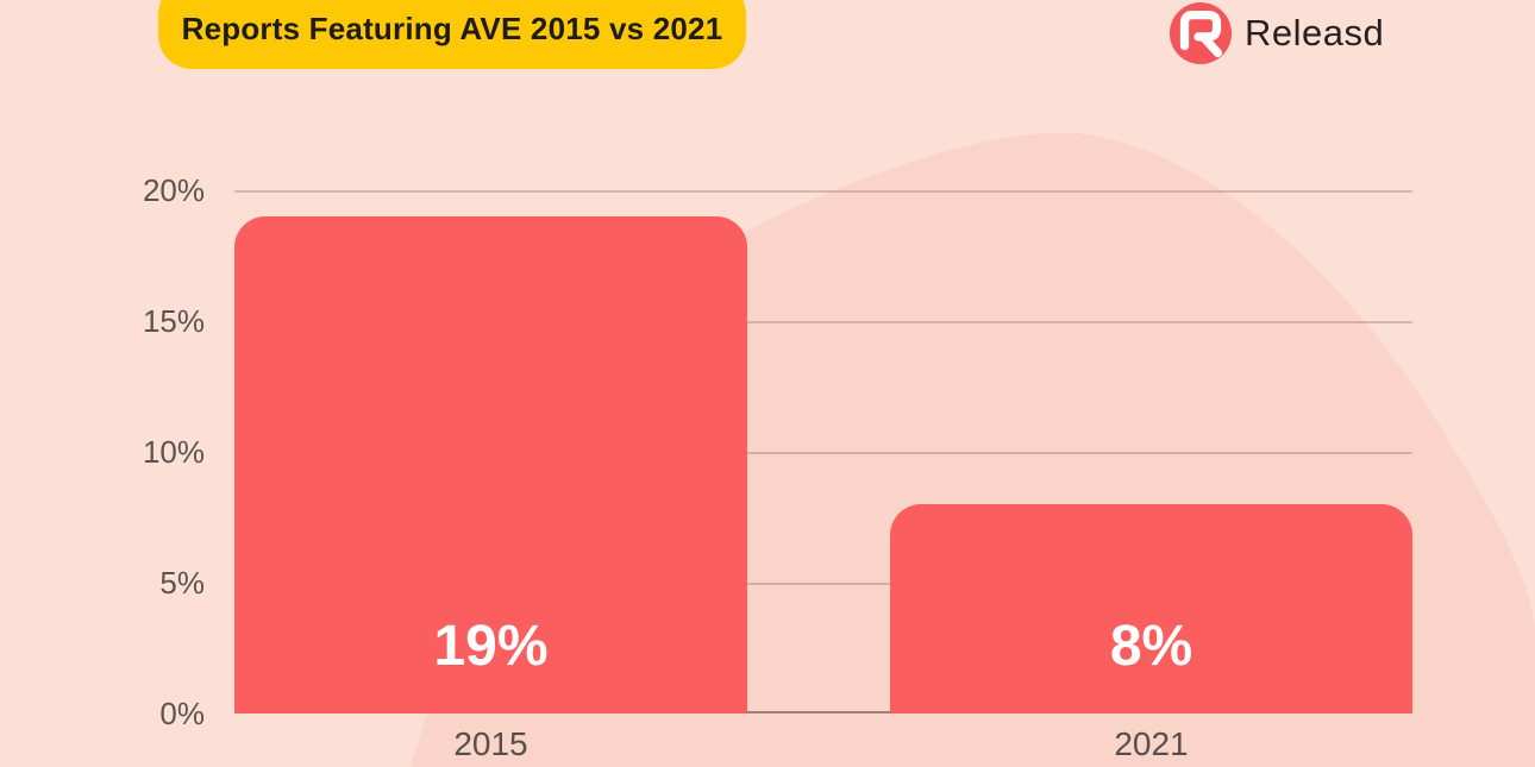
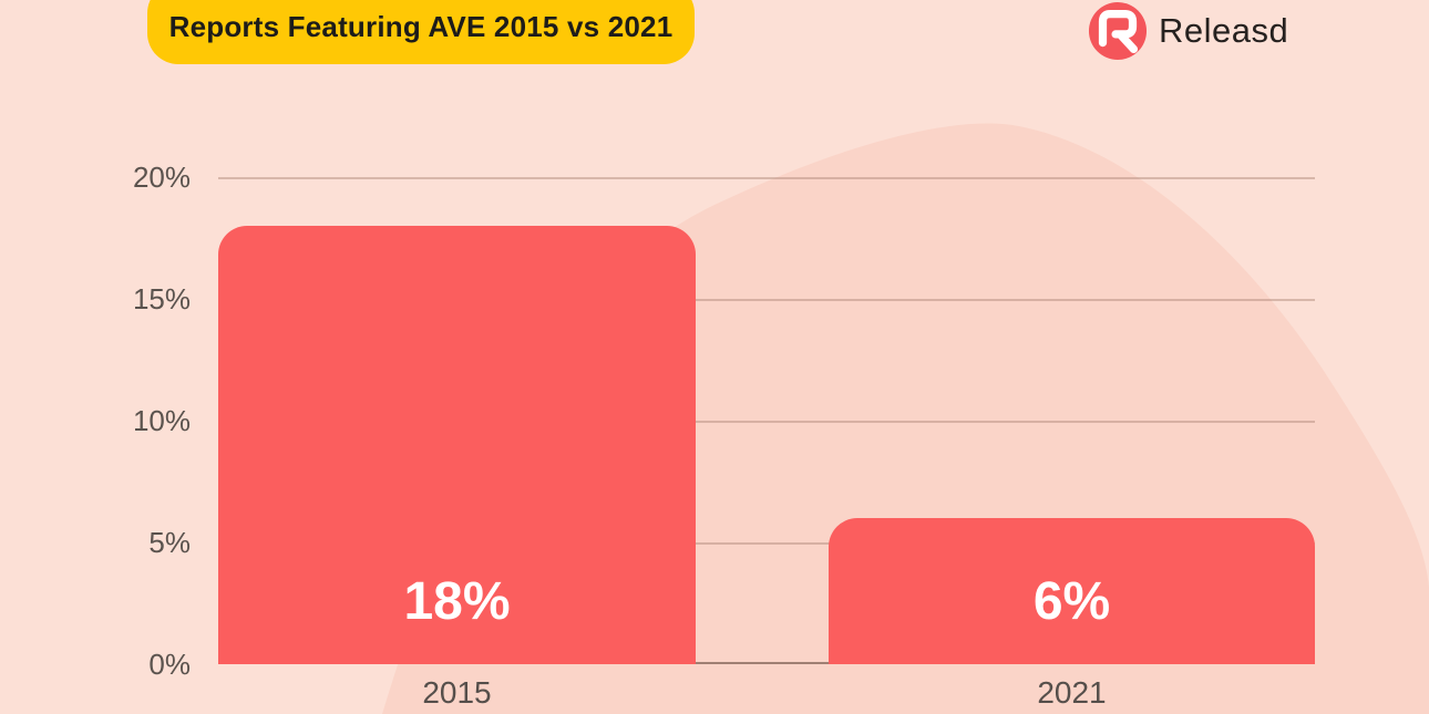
2015: 19% -> 18%
2021: 8% -> 6%
